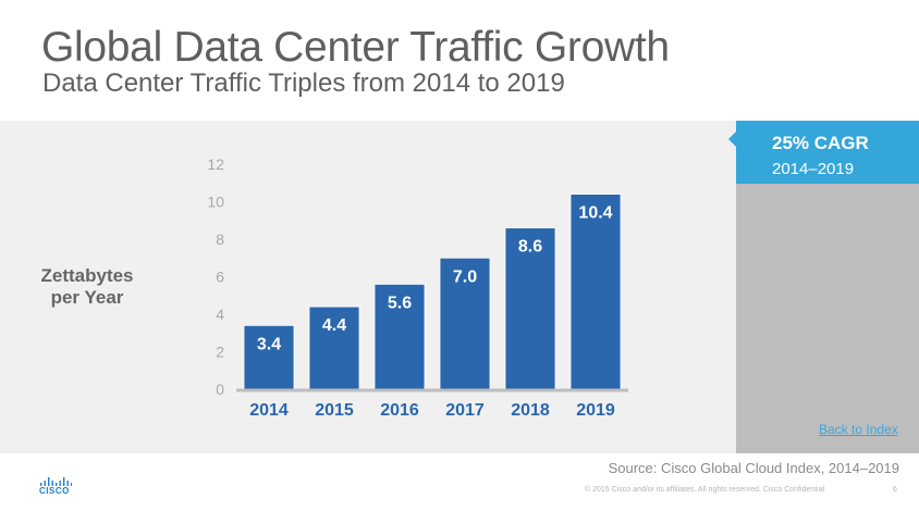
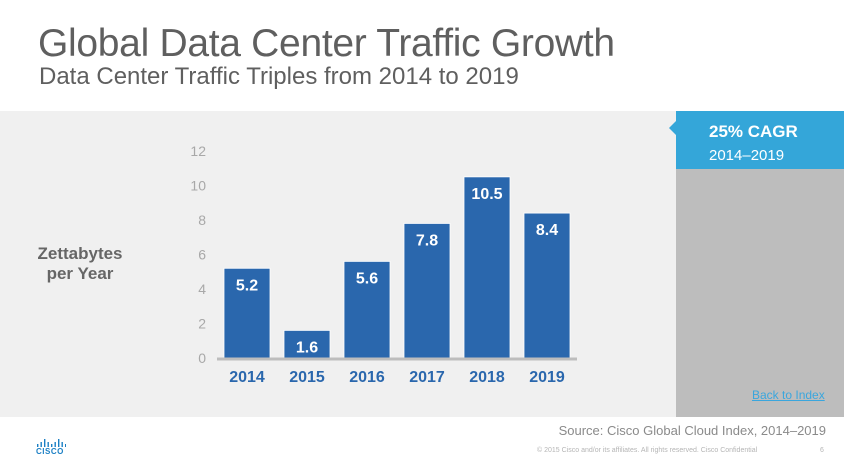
2014: 3.4 -> 5.2
2015: 4.4 -> 1.6
2017: 7.0 -> 7.8
2018: 8.6 -> 10.5
2019: 10.4 -> 8.4
